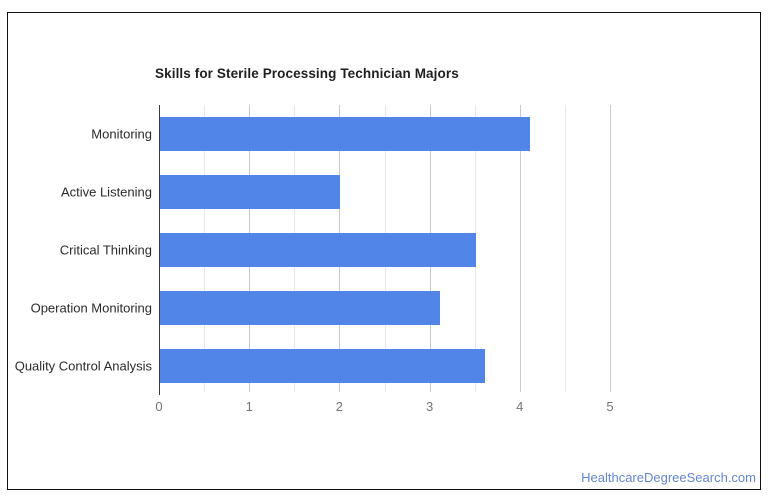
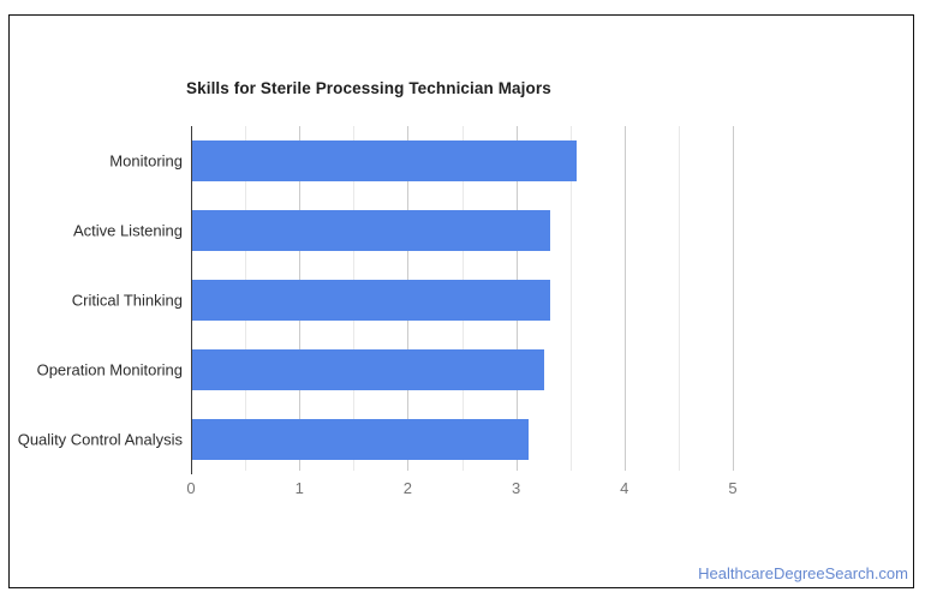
Monitoring: 4.1 -> 3.5
Active Listening: 2.0 -> 3.3
Critical Thinking: 3.5 -> 3.3
Operation Monitoring: 3.1 -> 3.2
Quality Control Analysis: 3.6 -> 3.1
